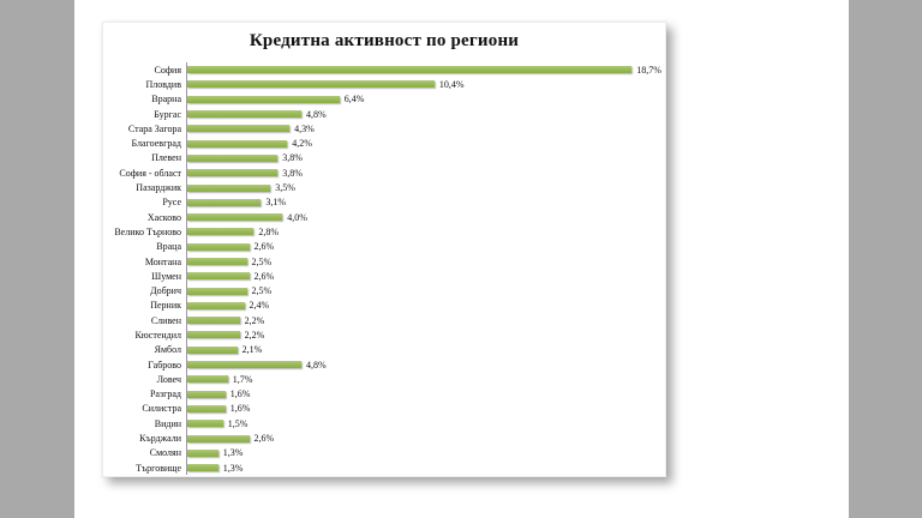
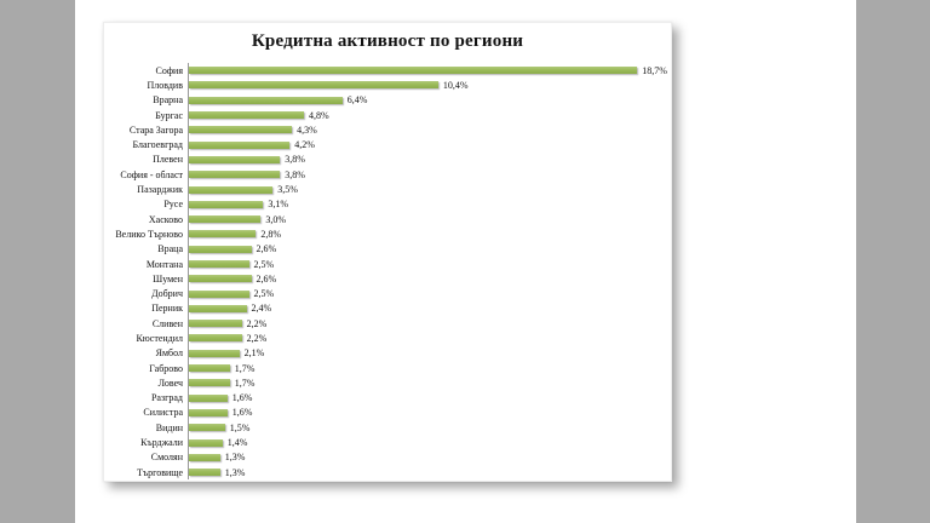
Хасково: 4,0% -> 3,0%
Габрово: 4,8% -> 1,7%
Кърджали: 2,6% -> 1,4%
